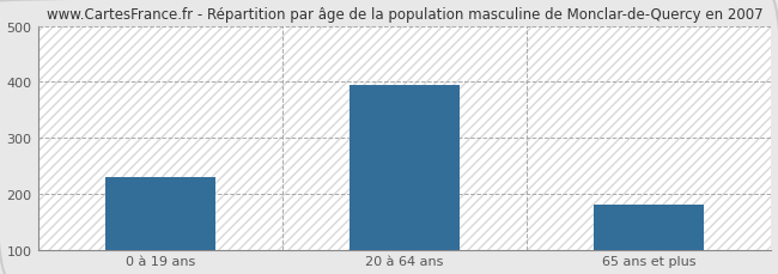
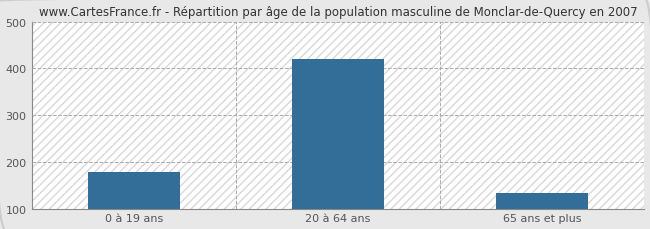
0 à 19 ans: 230 -> 178
20 à 64 ans: 395 -> 420
65 ans et plus: 180 -> 133
